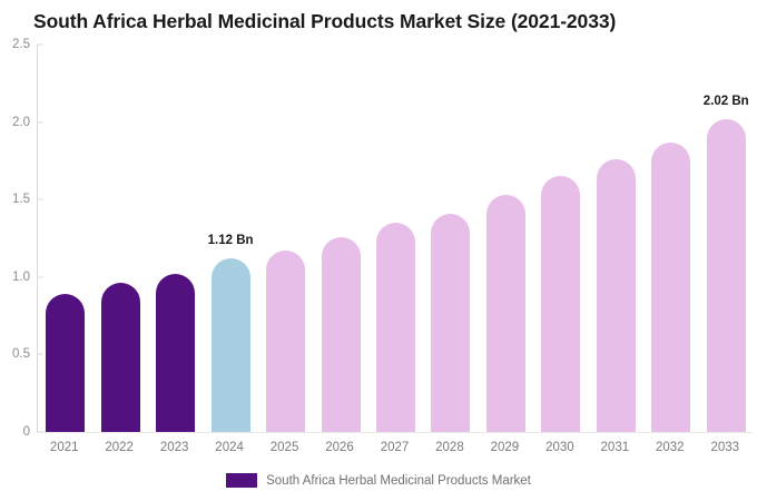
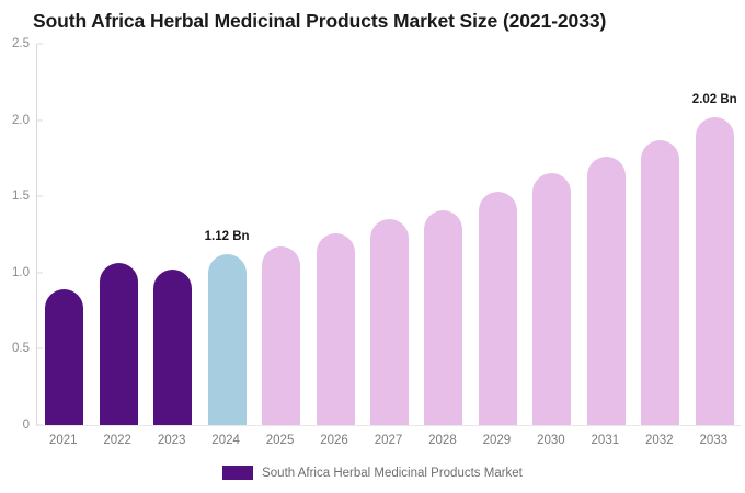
2022: 0.96 -> 1.06
